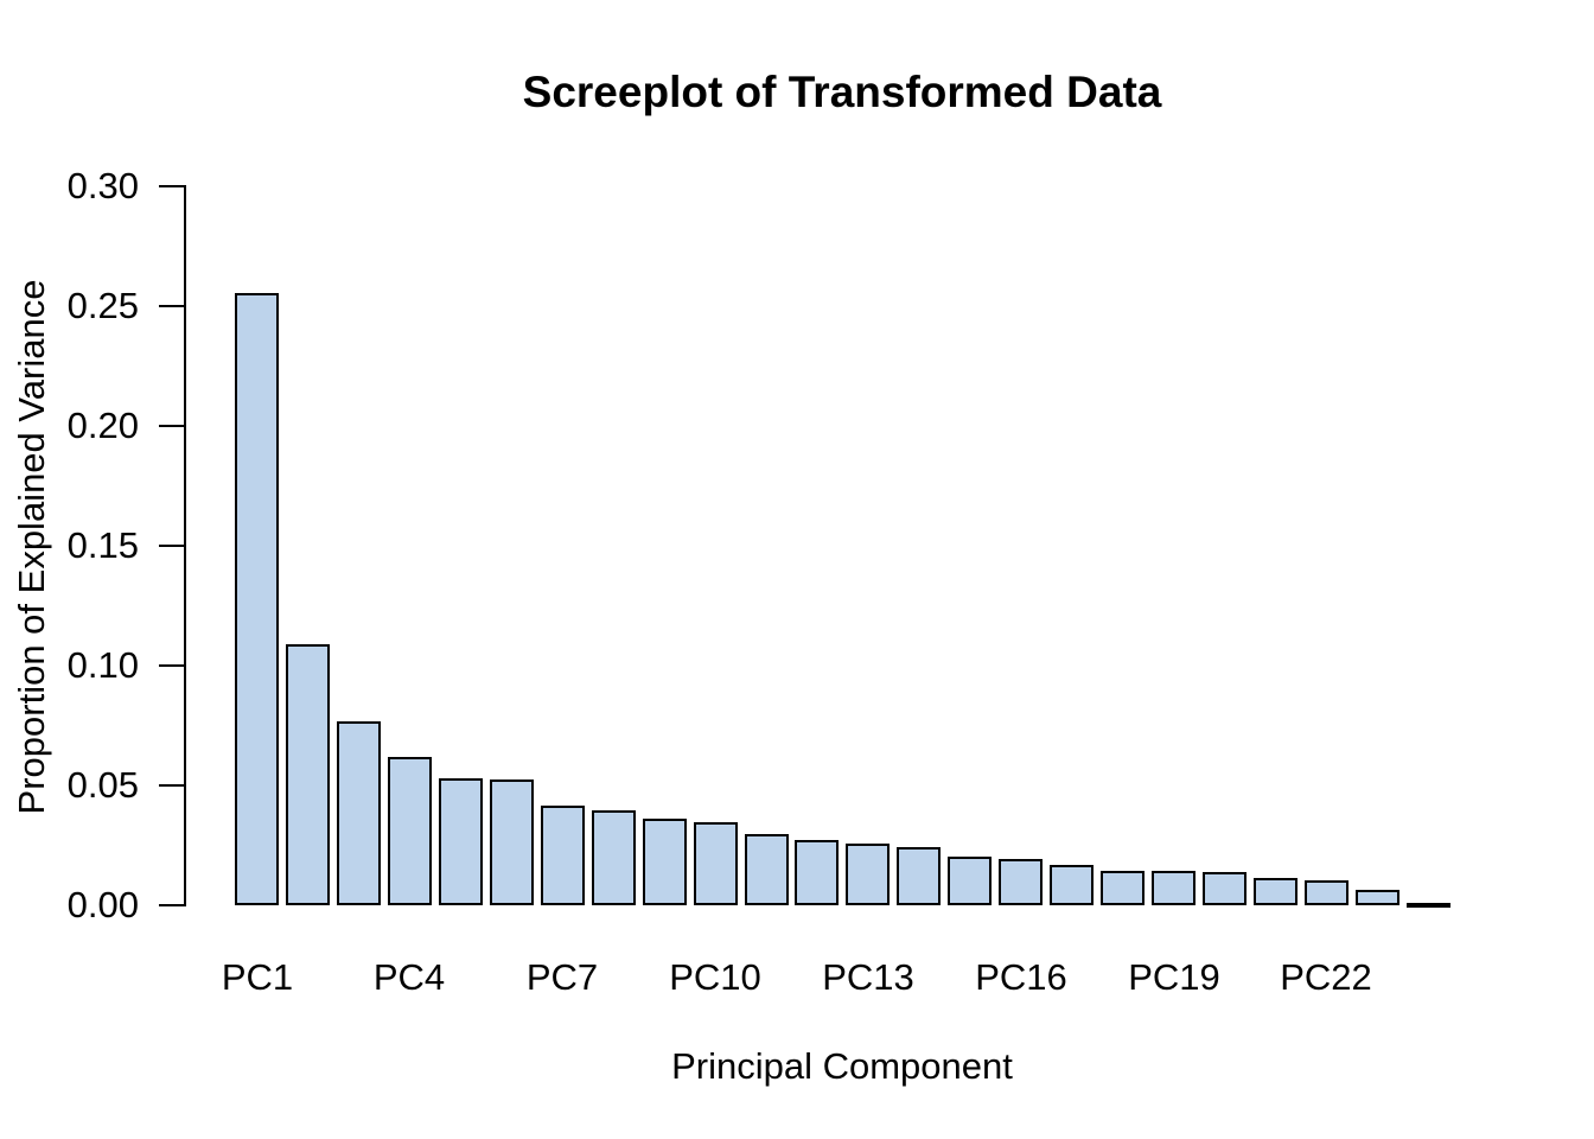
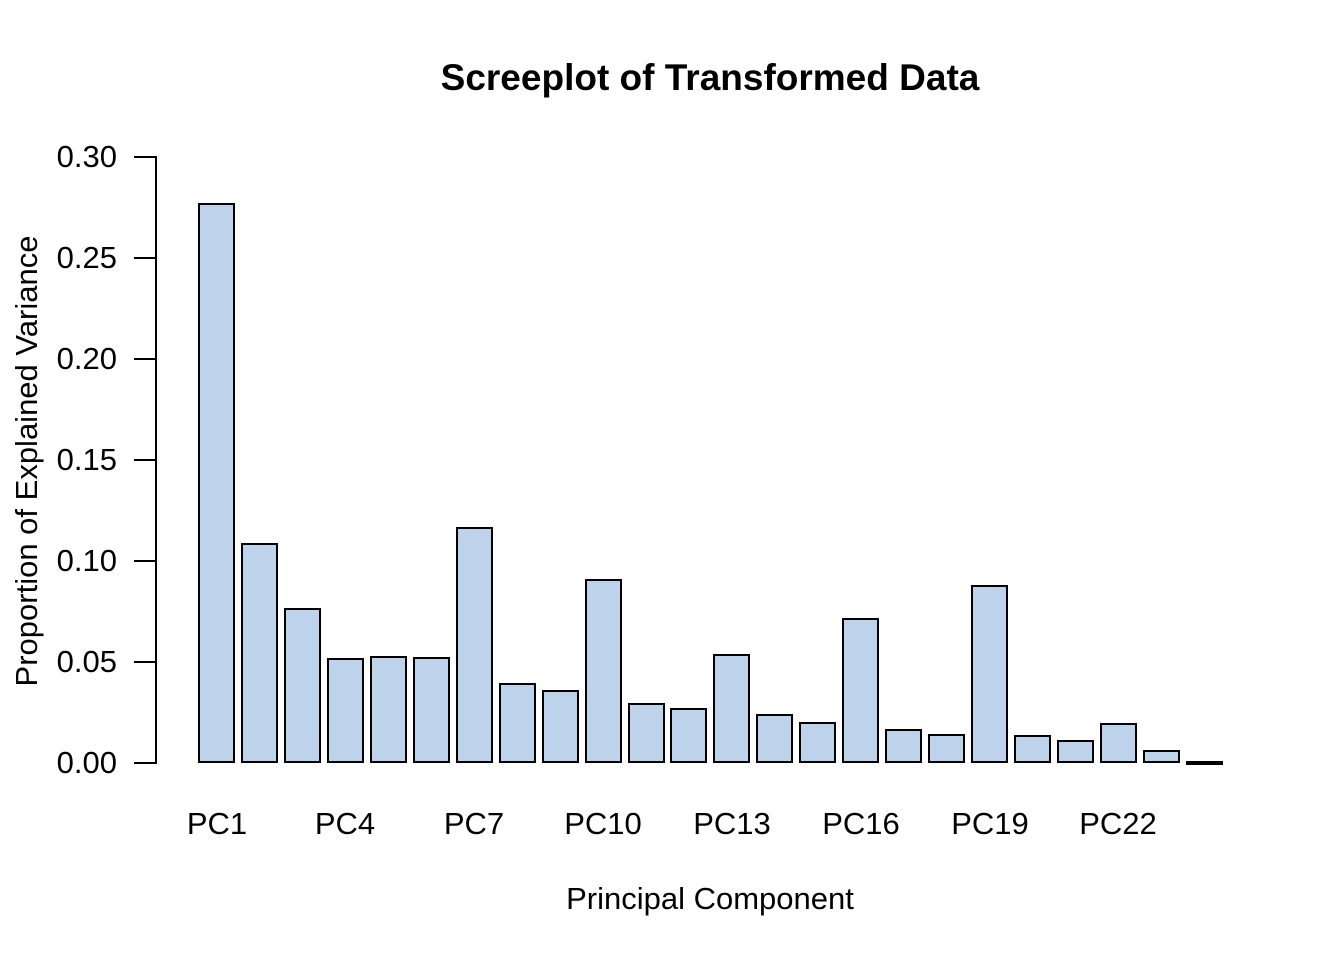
PC1: 0.256 -> 0.277
PC4: 0.062 -> 0.052
PC7: 0.042 -> 0.117
PC10: 0.035 -> 0.091
PC13: 0.026 -> 0.054
PC16: 0.019 -> 0.072
PC19: 0.015 -> 0.088
PC22: 0.010 -> 0.020
